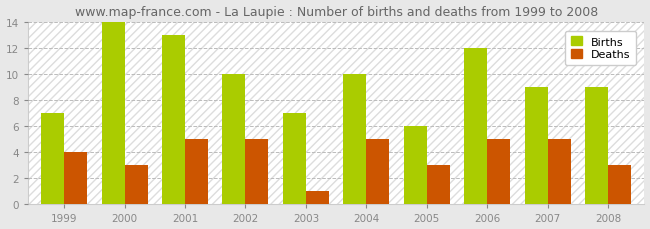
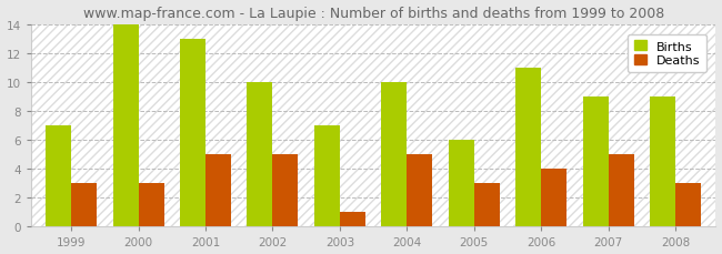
Deaths/1999: 4 -> 3
Births/2006: 12 -> 11
Deaths/2006: 5 -> 4
